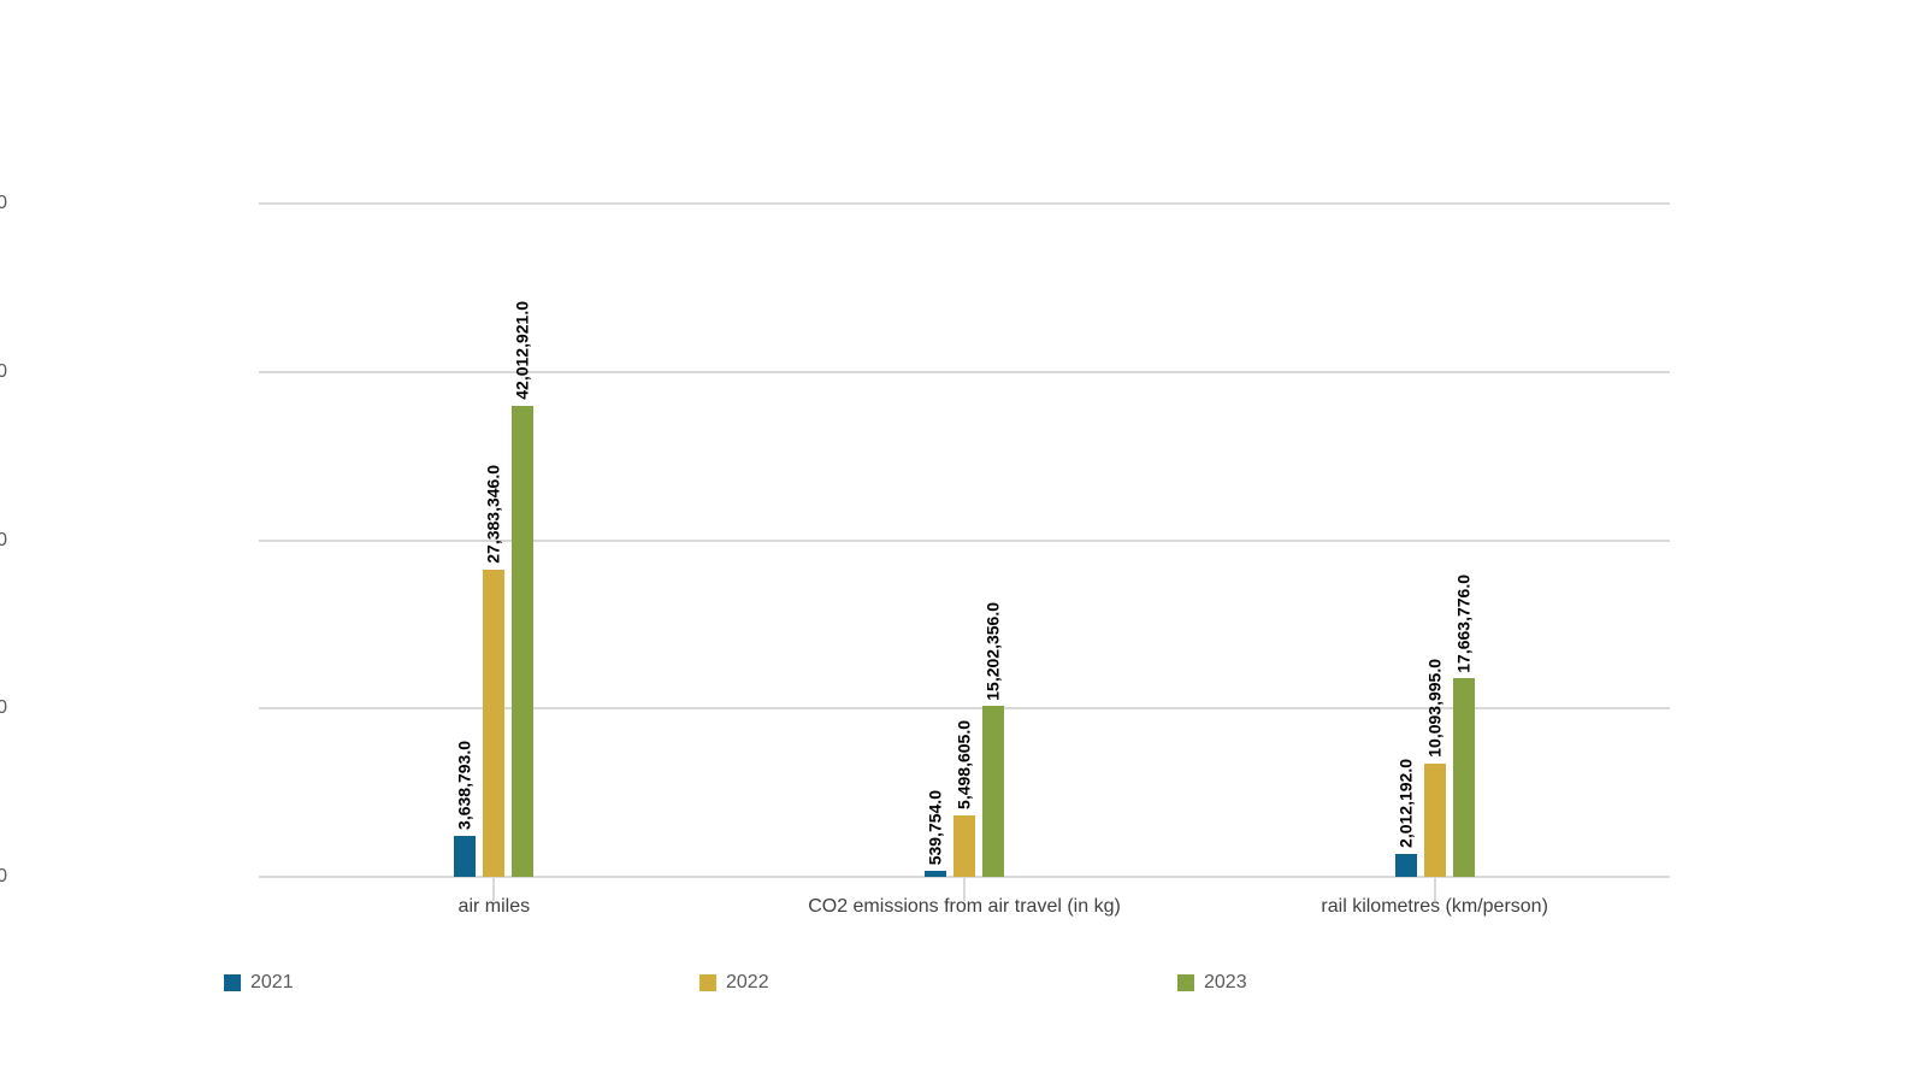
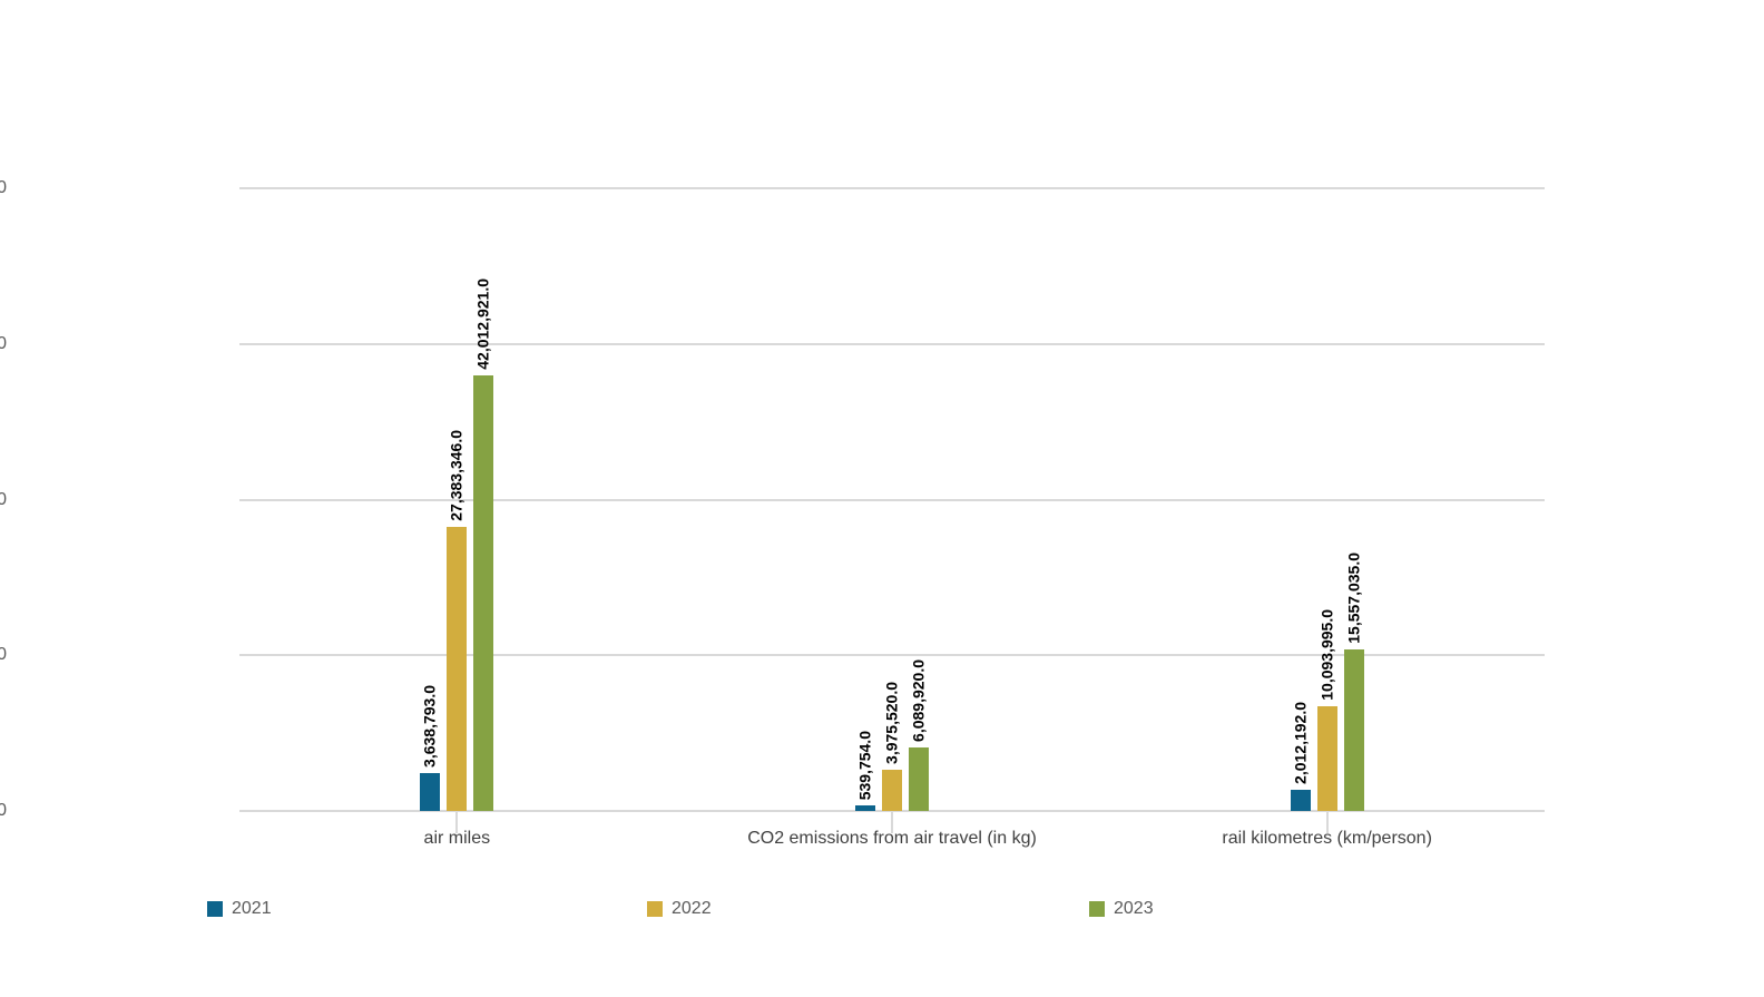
2022/CO2 emissions from air travel (in kg): 5,498,605.0 -> 3,975,520.0
2023/CO2 emissions from air travel (in kg): 15,202,356.0 -> 6,089,920.0
2023/rail kilometres (km/person): 17,663,776.0 -> 15,557,035.0
